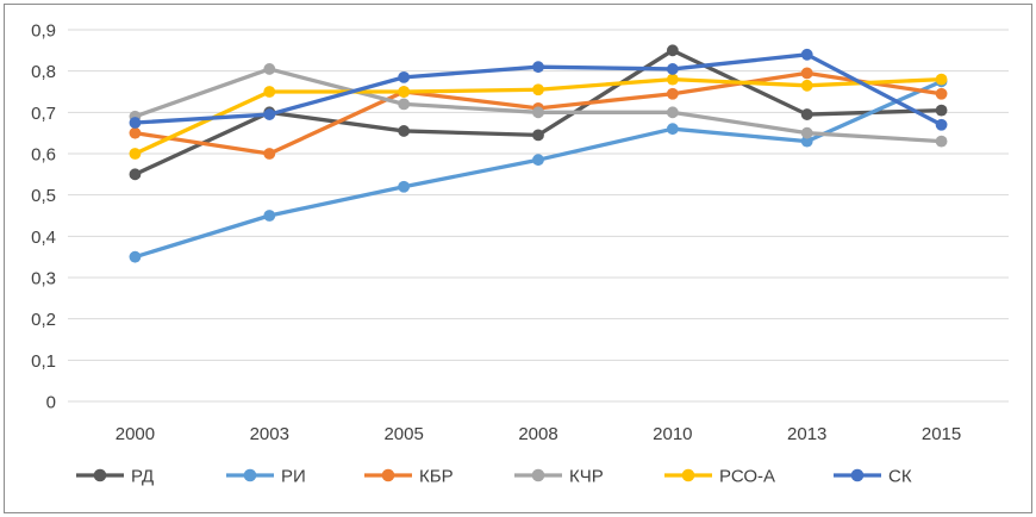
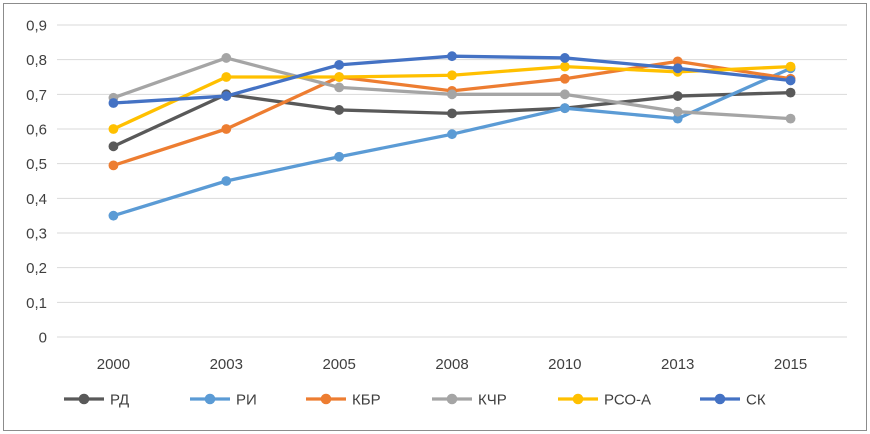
КБР/2000: 0,65 -> 0,49
РД/2010: 0,85 -> 0,66
СК/2013: 0,84 -> 0,78
СК/2015: 0,67 -> 0,74
